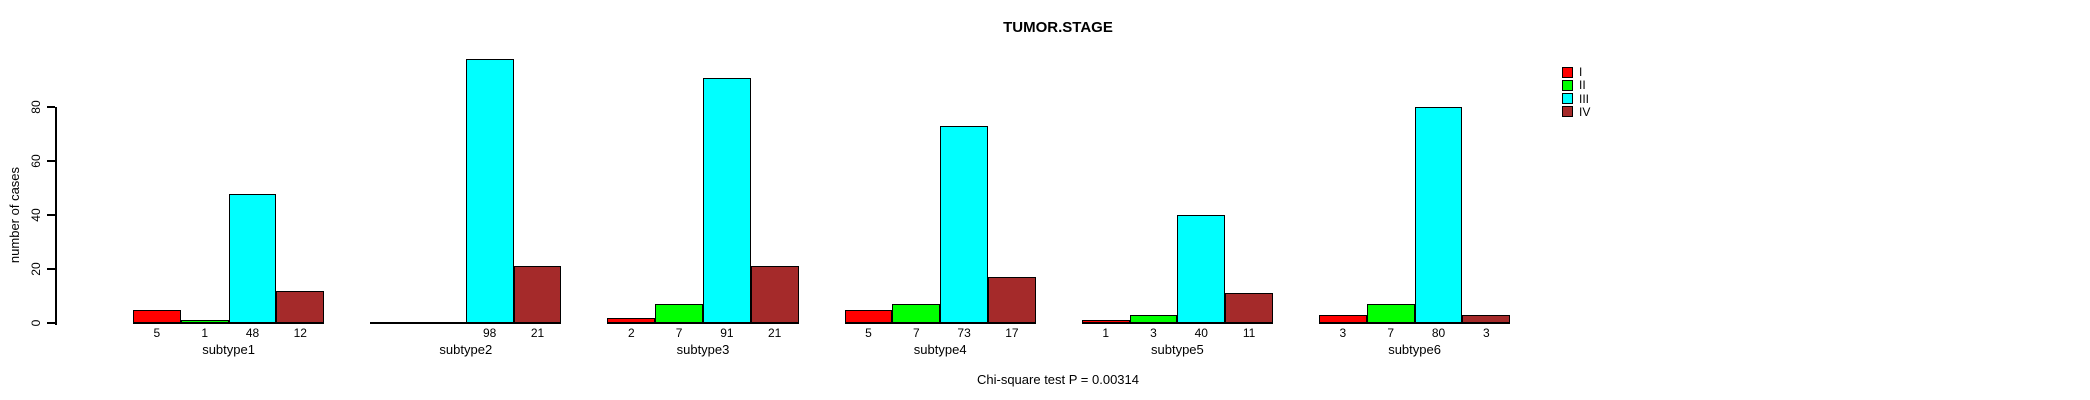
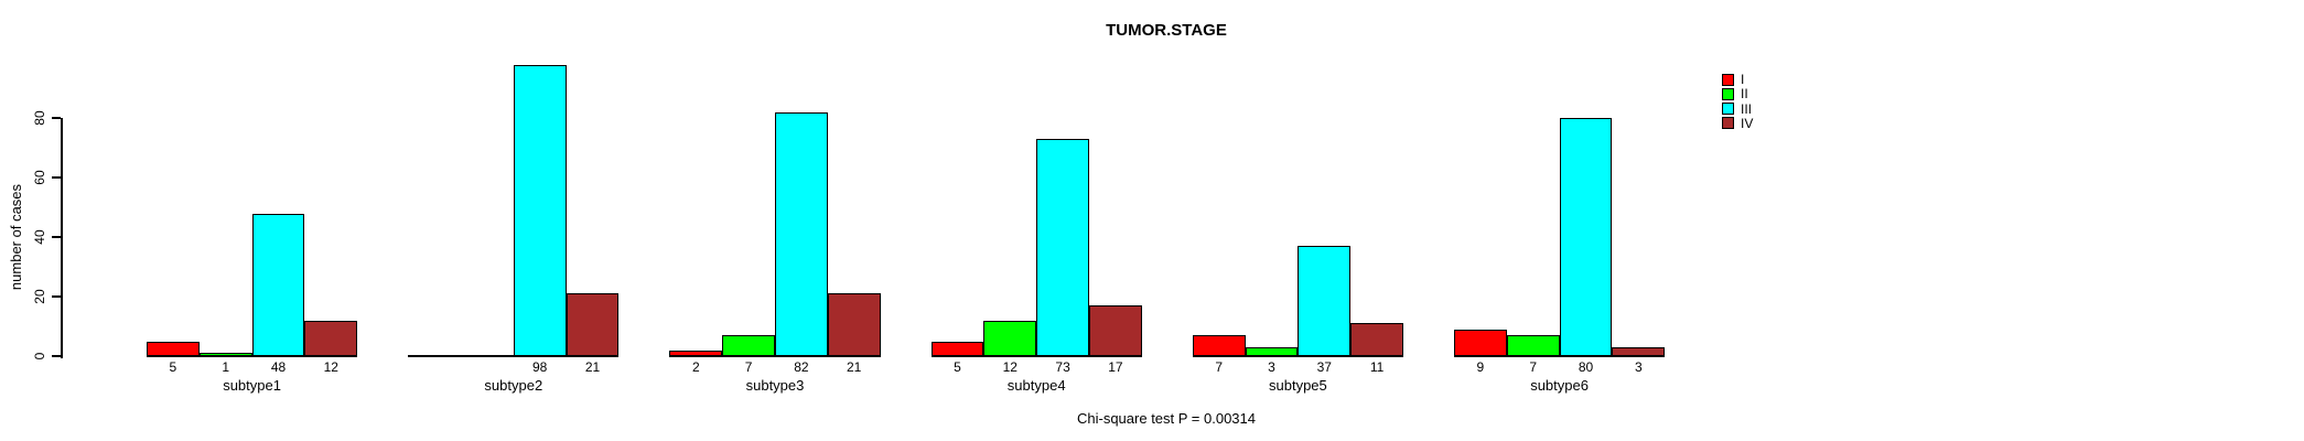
III/subtype3: 91 -> 82
II/subtype4: 7 -> 12
I/subtype5: 1 -> 7
III/subtype5: 40 -> 37
I/subtype6: 3 -> 9
